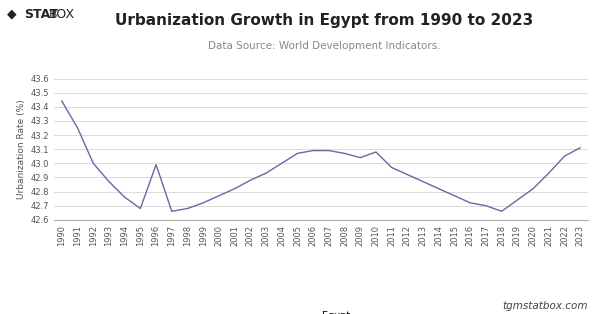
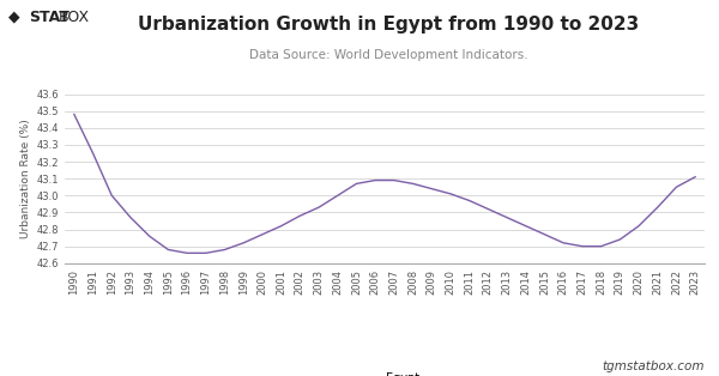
1990: 43.44 -> 43.48
1996: 42.99 -> 42.66
2010: 43.08 -> 43.01
2018: 42.66 -> 42.70
